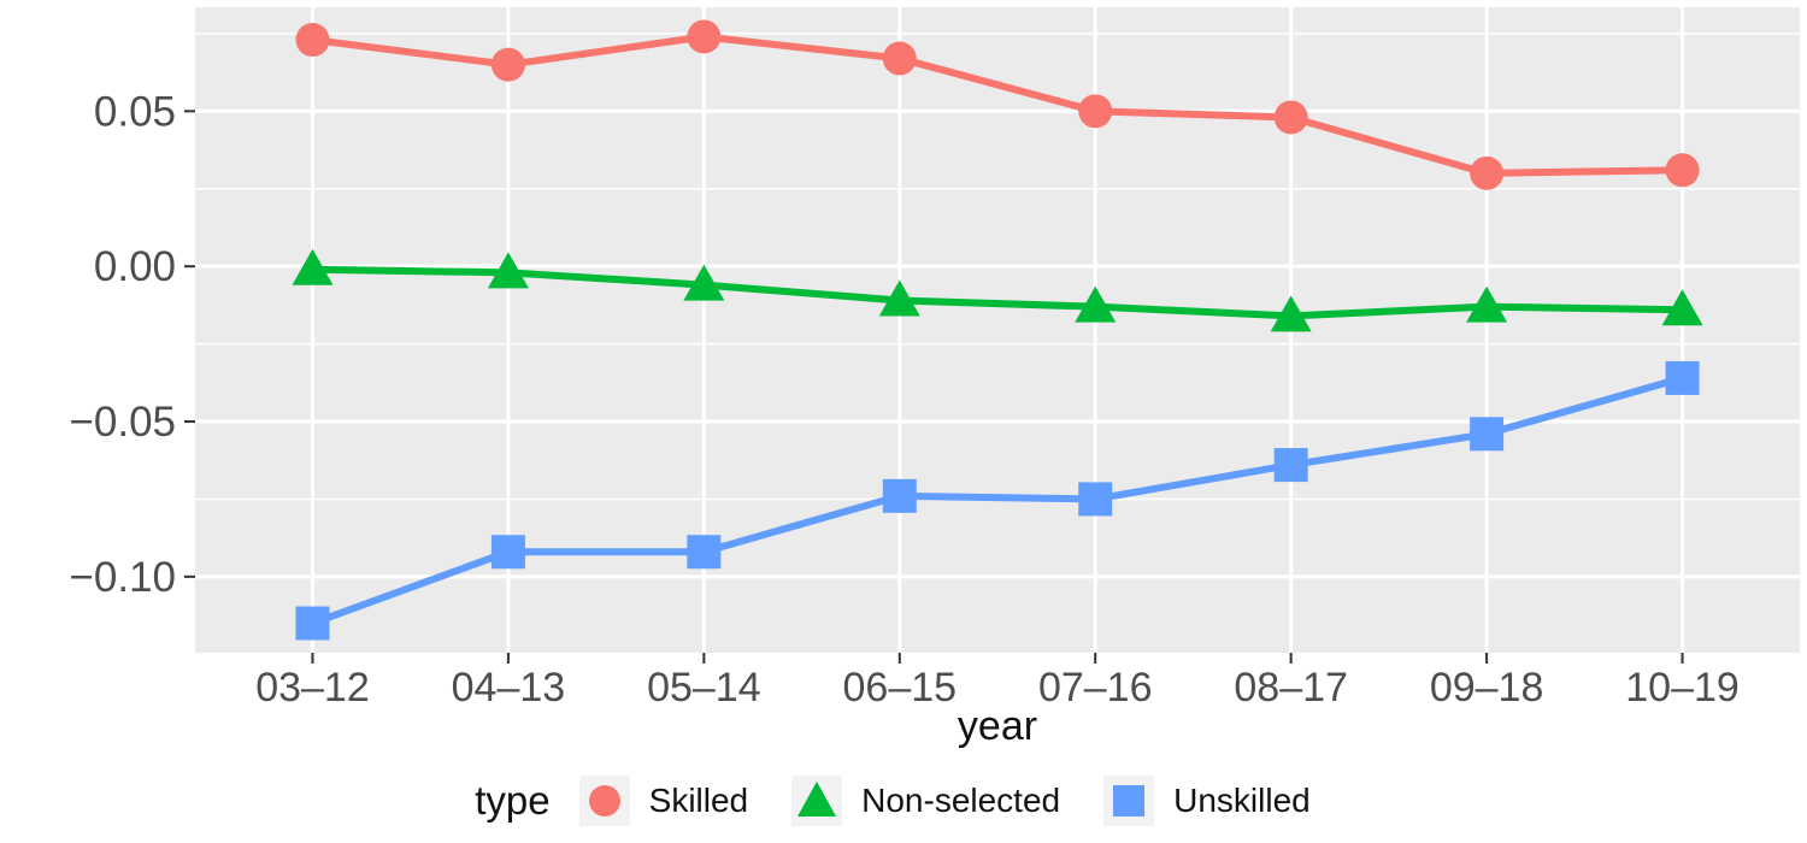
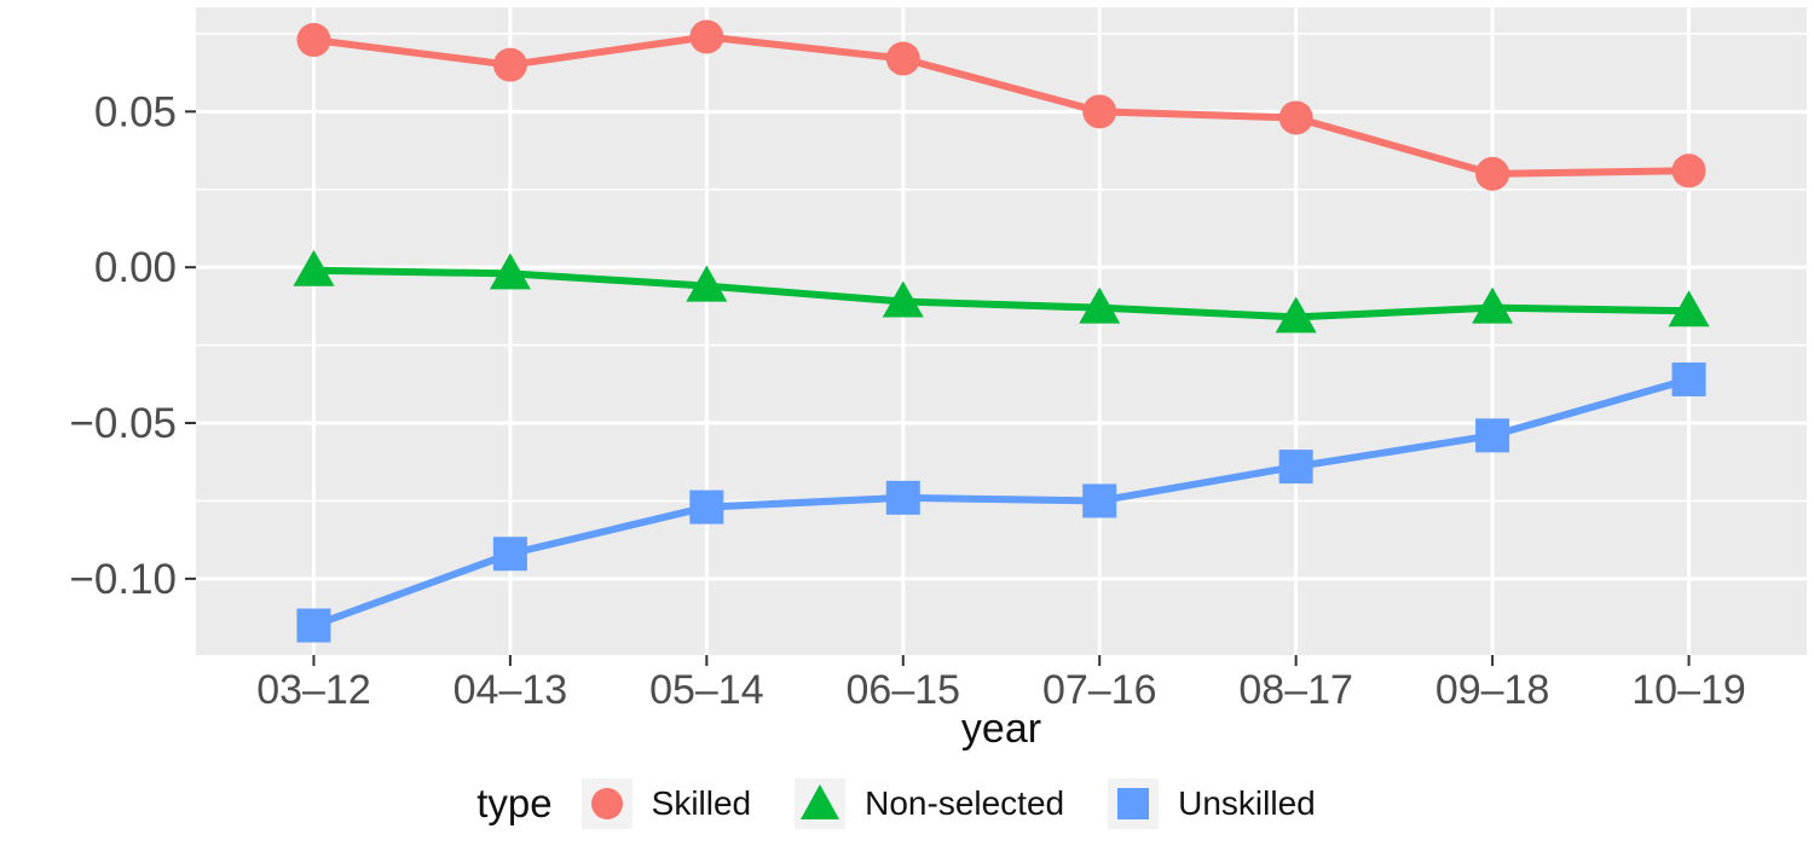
Unskilled/05–14: -0.092 -> -0.077
